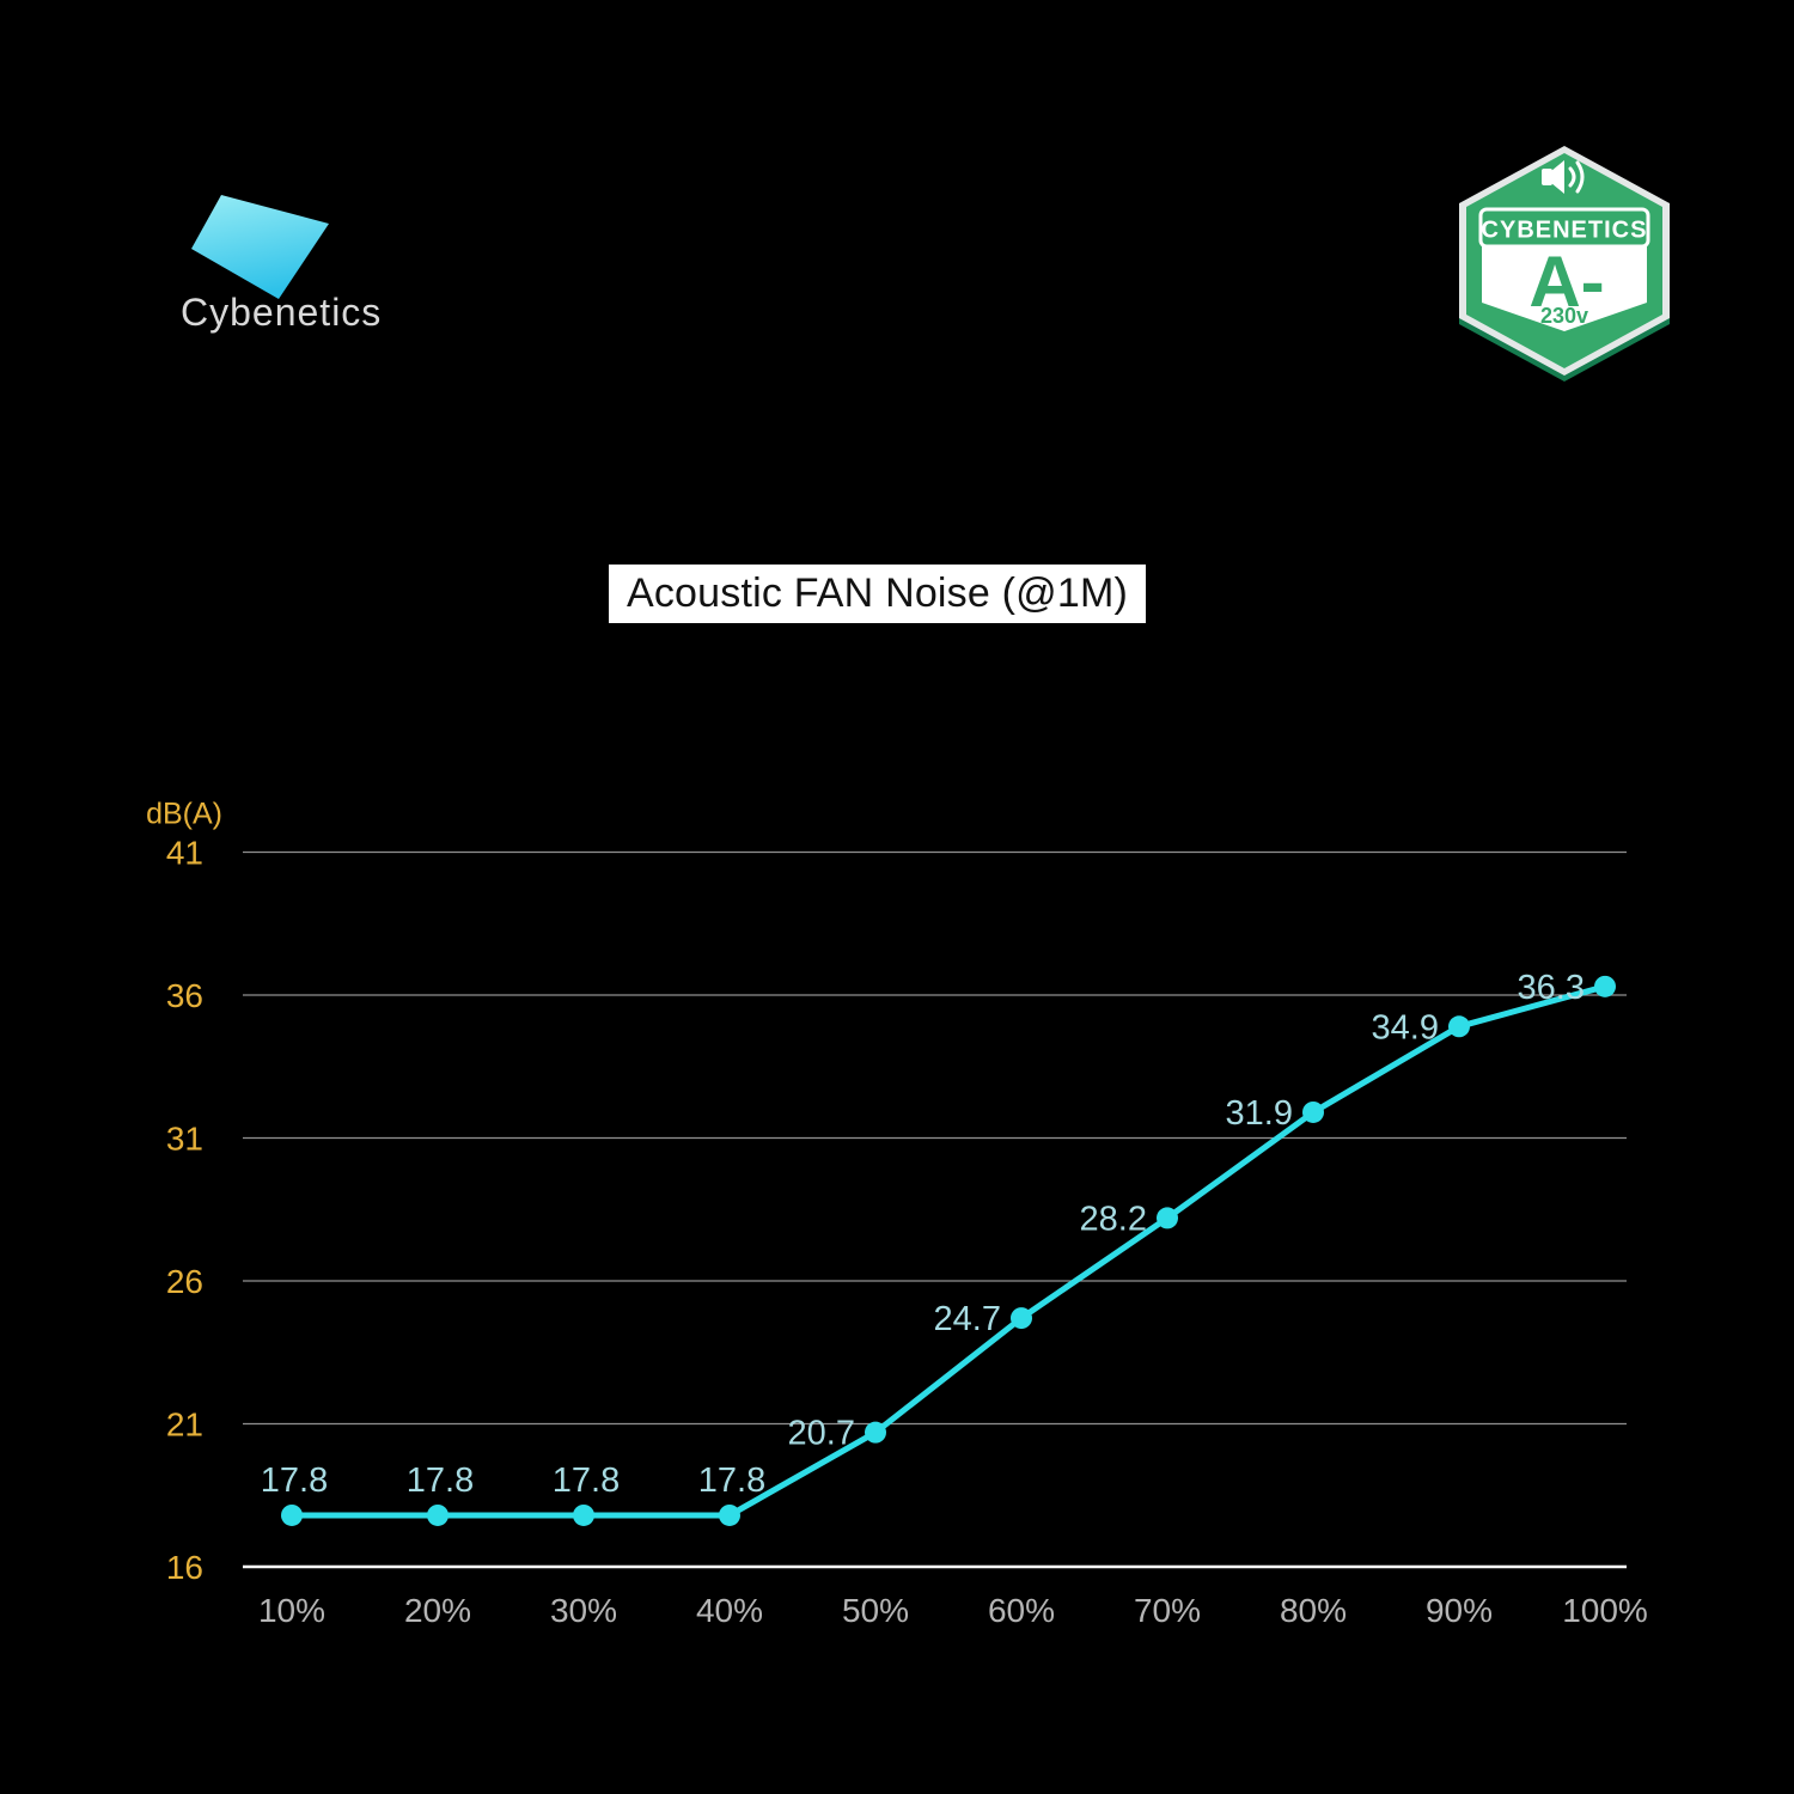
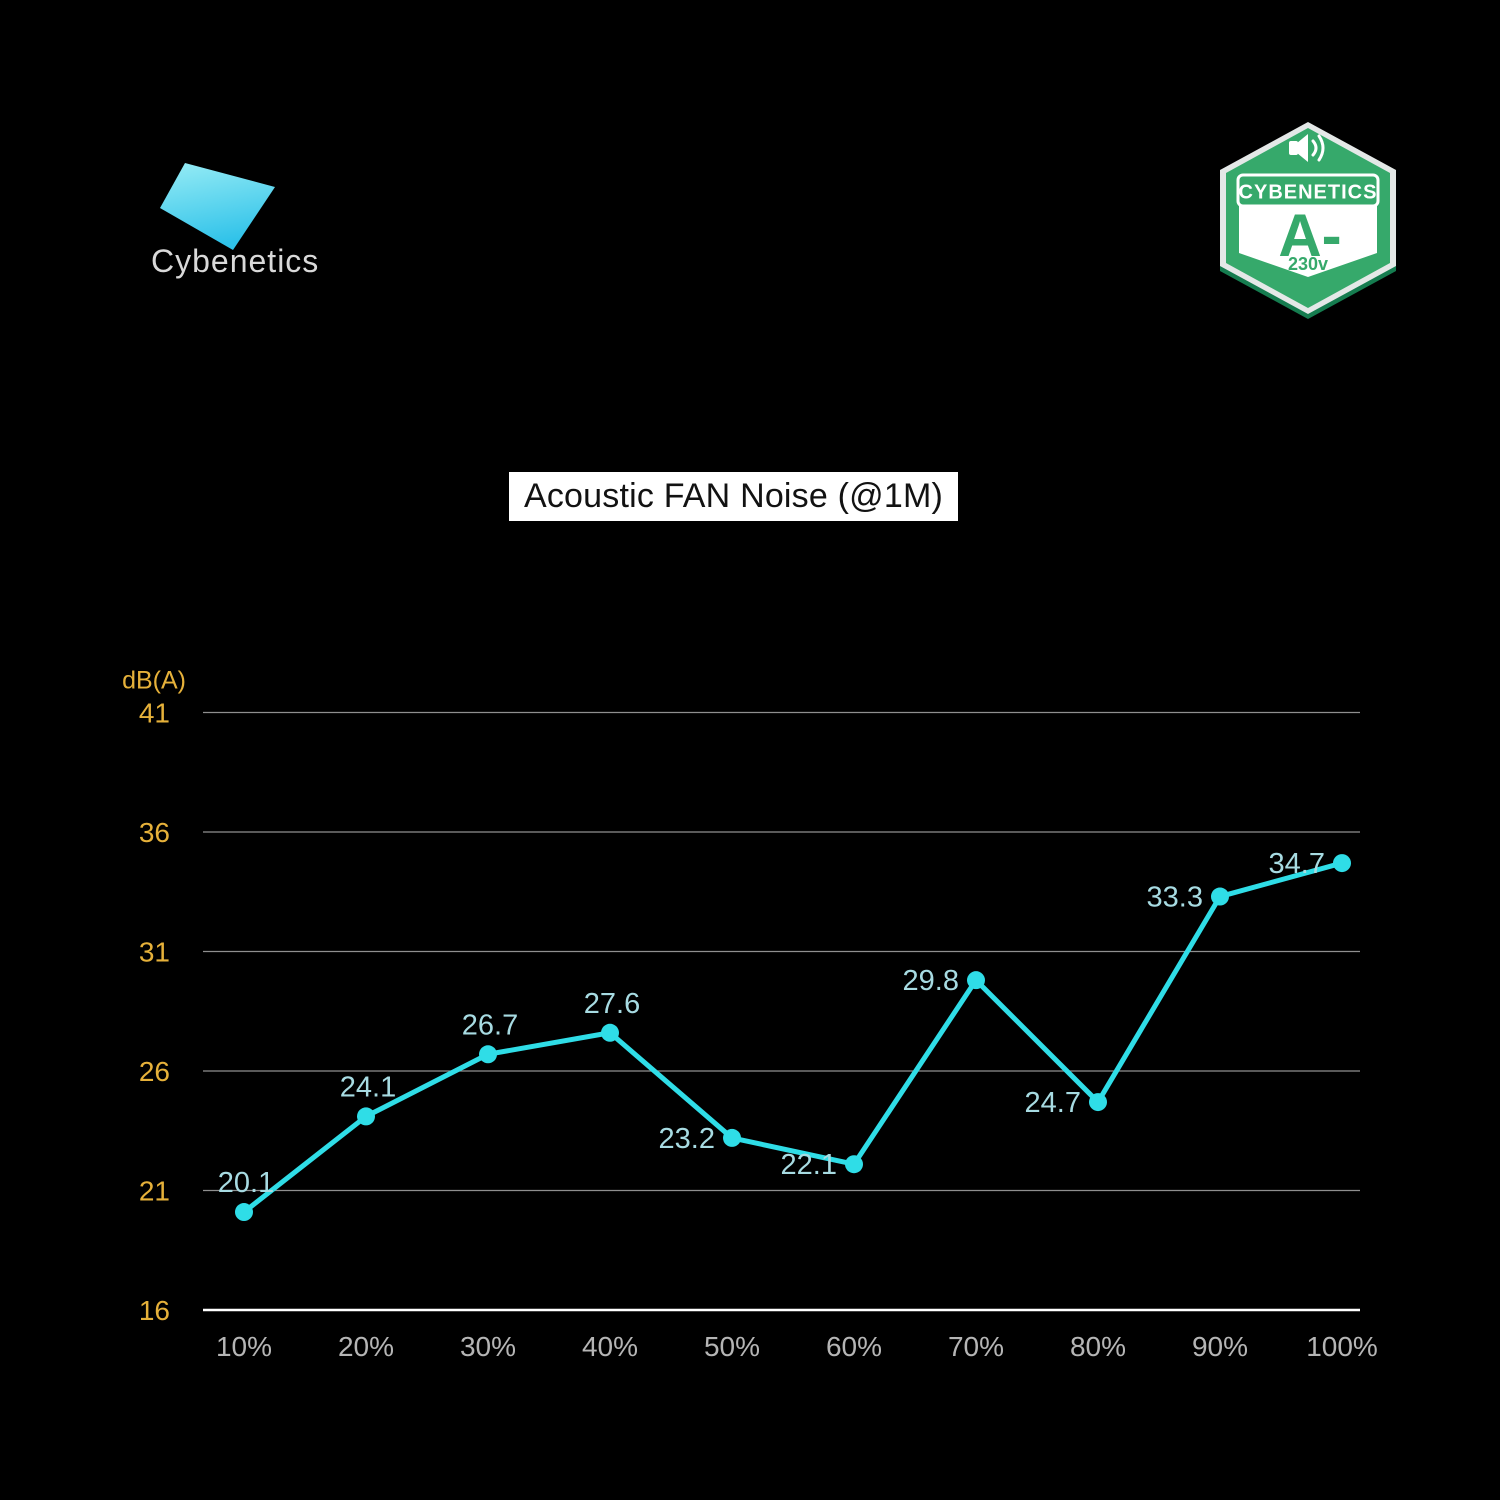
10%: 17.8 -> 20.1
20%: 17.8 -> 24.1
30%: 17.8 -> 26.7
40%: 17.8 -> 27.6
50%: 20.7 -> 23.2
60%: 24.7 -> 22.1
70%: 28.2 -> 29.8
80%: 31.9 -> 24.7
90%: 34.9 -> 33.3
100%: 36.3 -> 34.7
